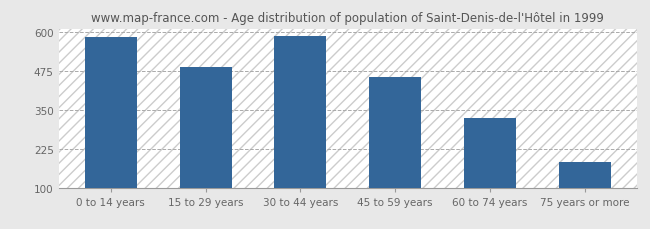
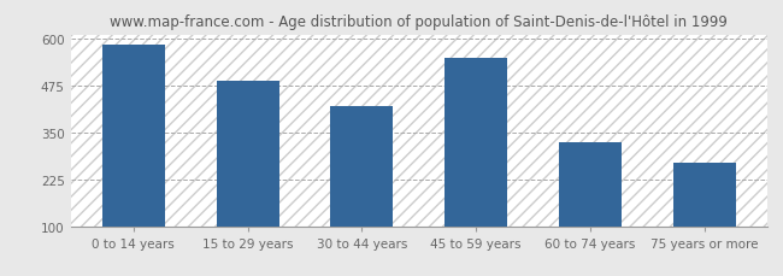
30 to 44 years: 588 -> 420
45 to 59 years: 456 -> 550
75 years or more: 183 -> 270
